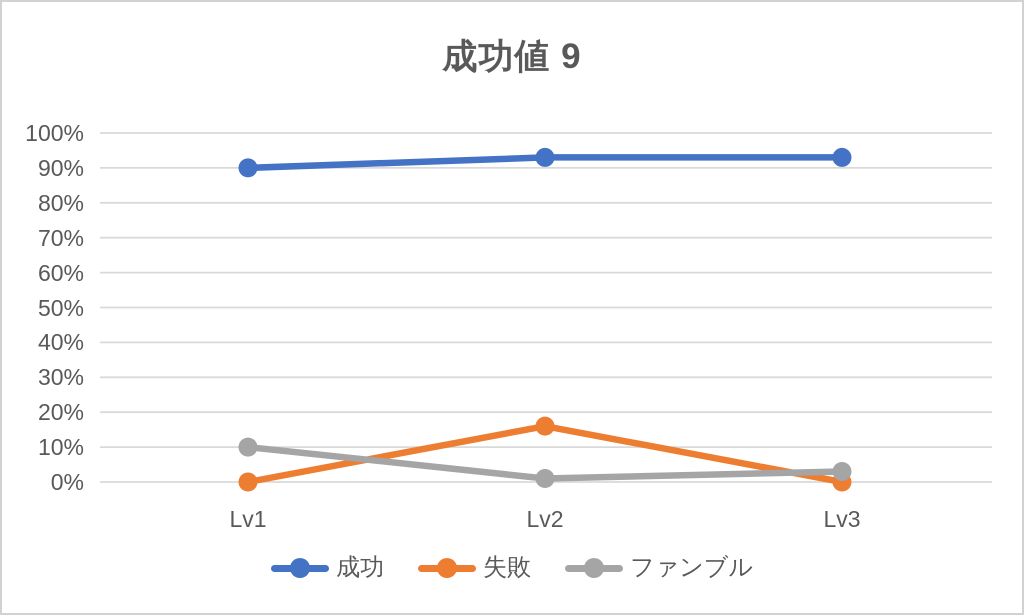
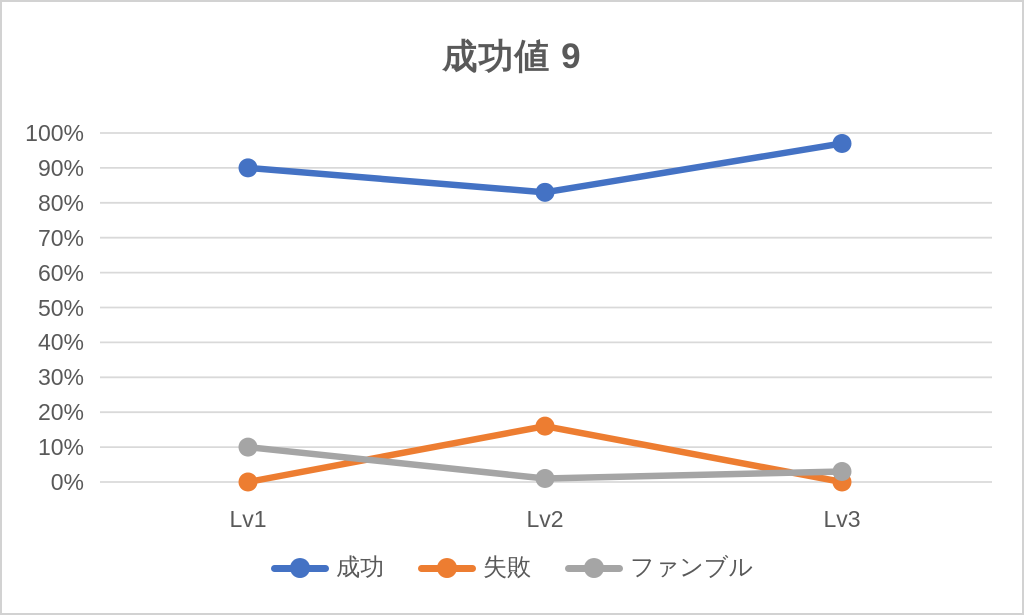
成功/Lv2: 93% -> 83%
成功/Lv3: 93% -> 97%
